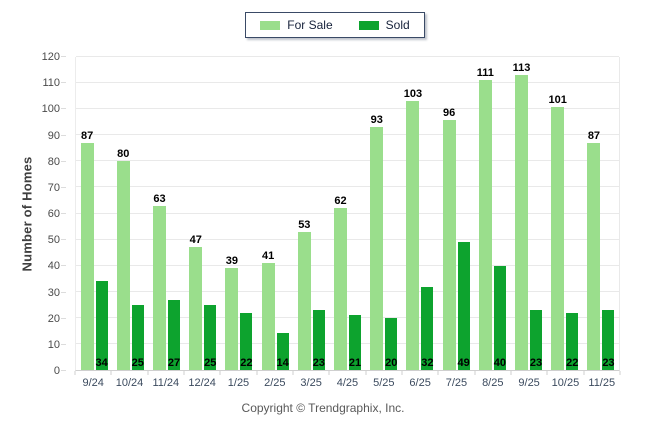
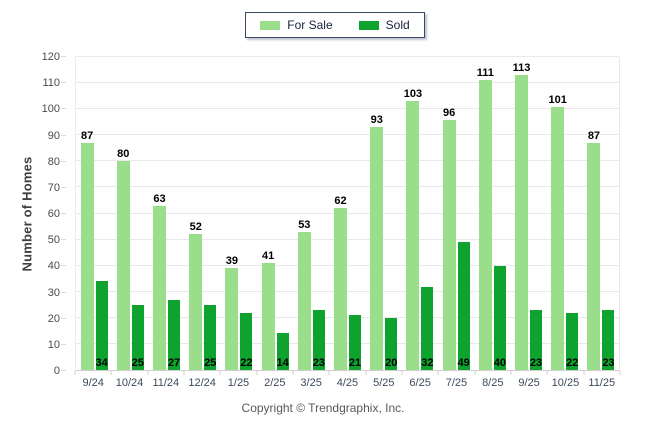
For Sale/12/24: 47 -> 52
